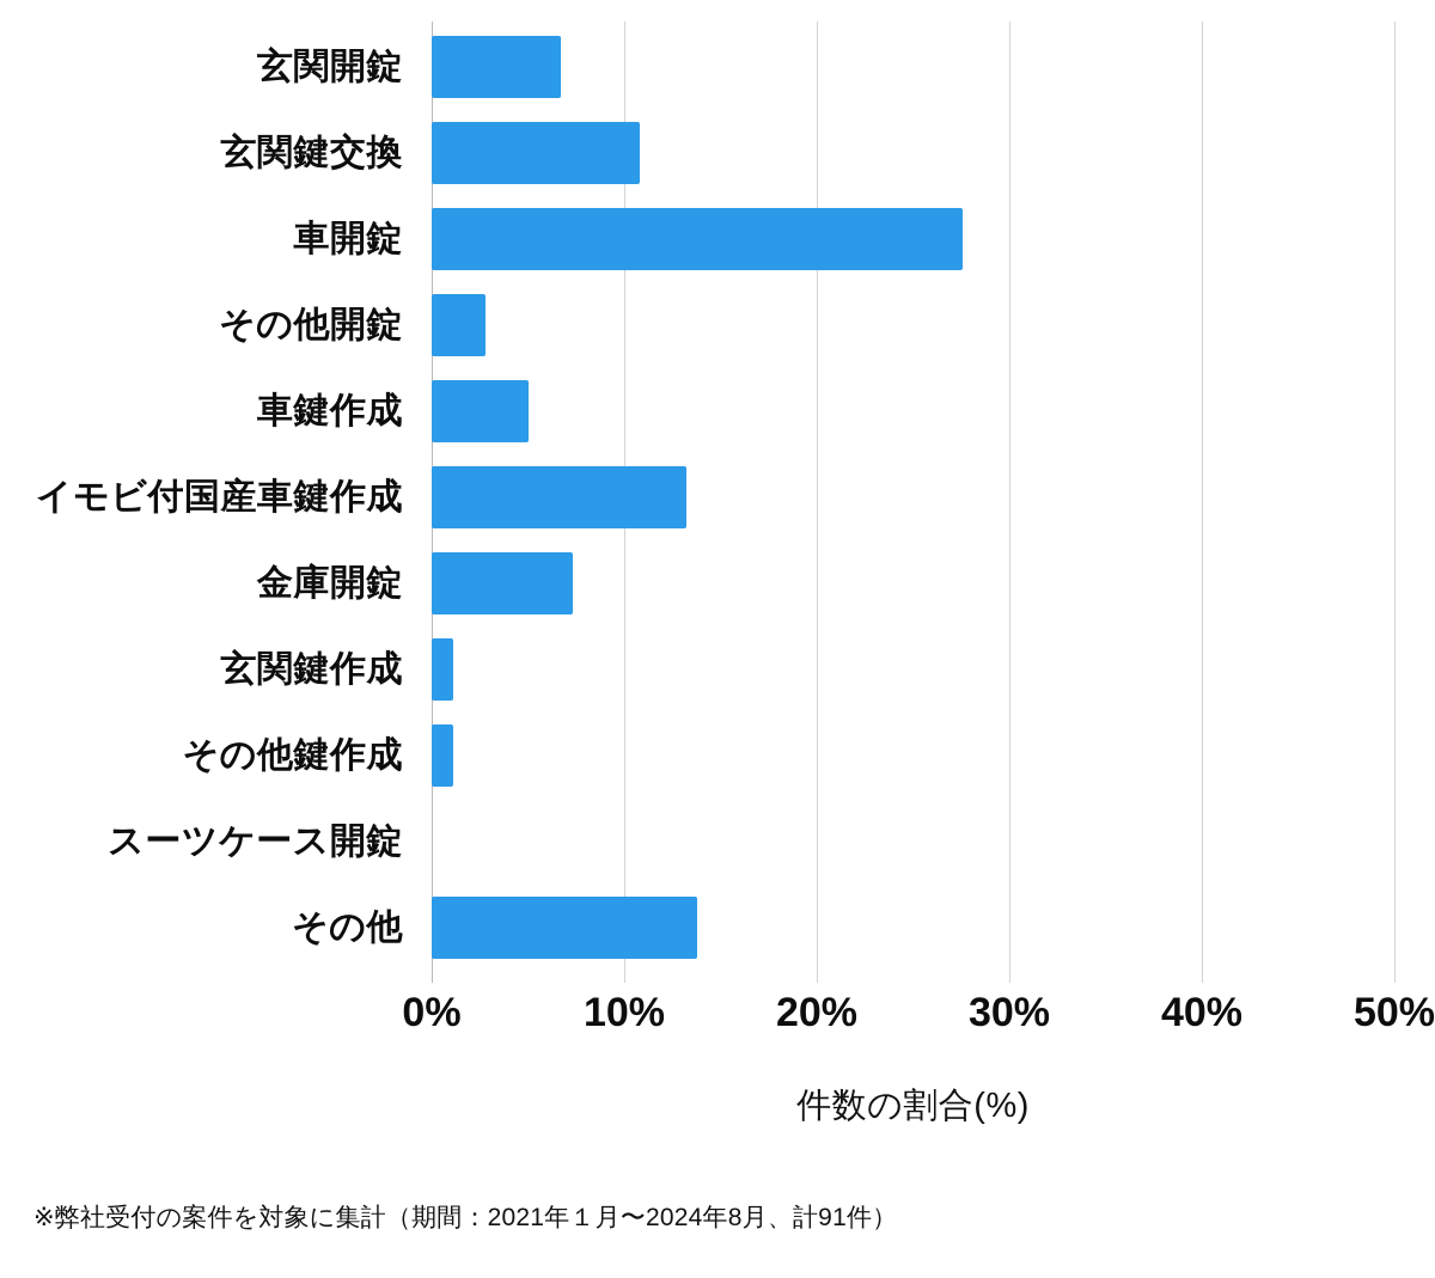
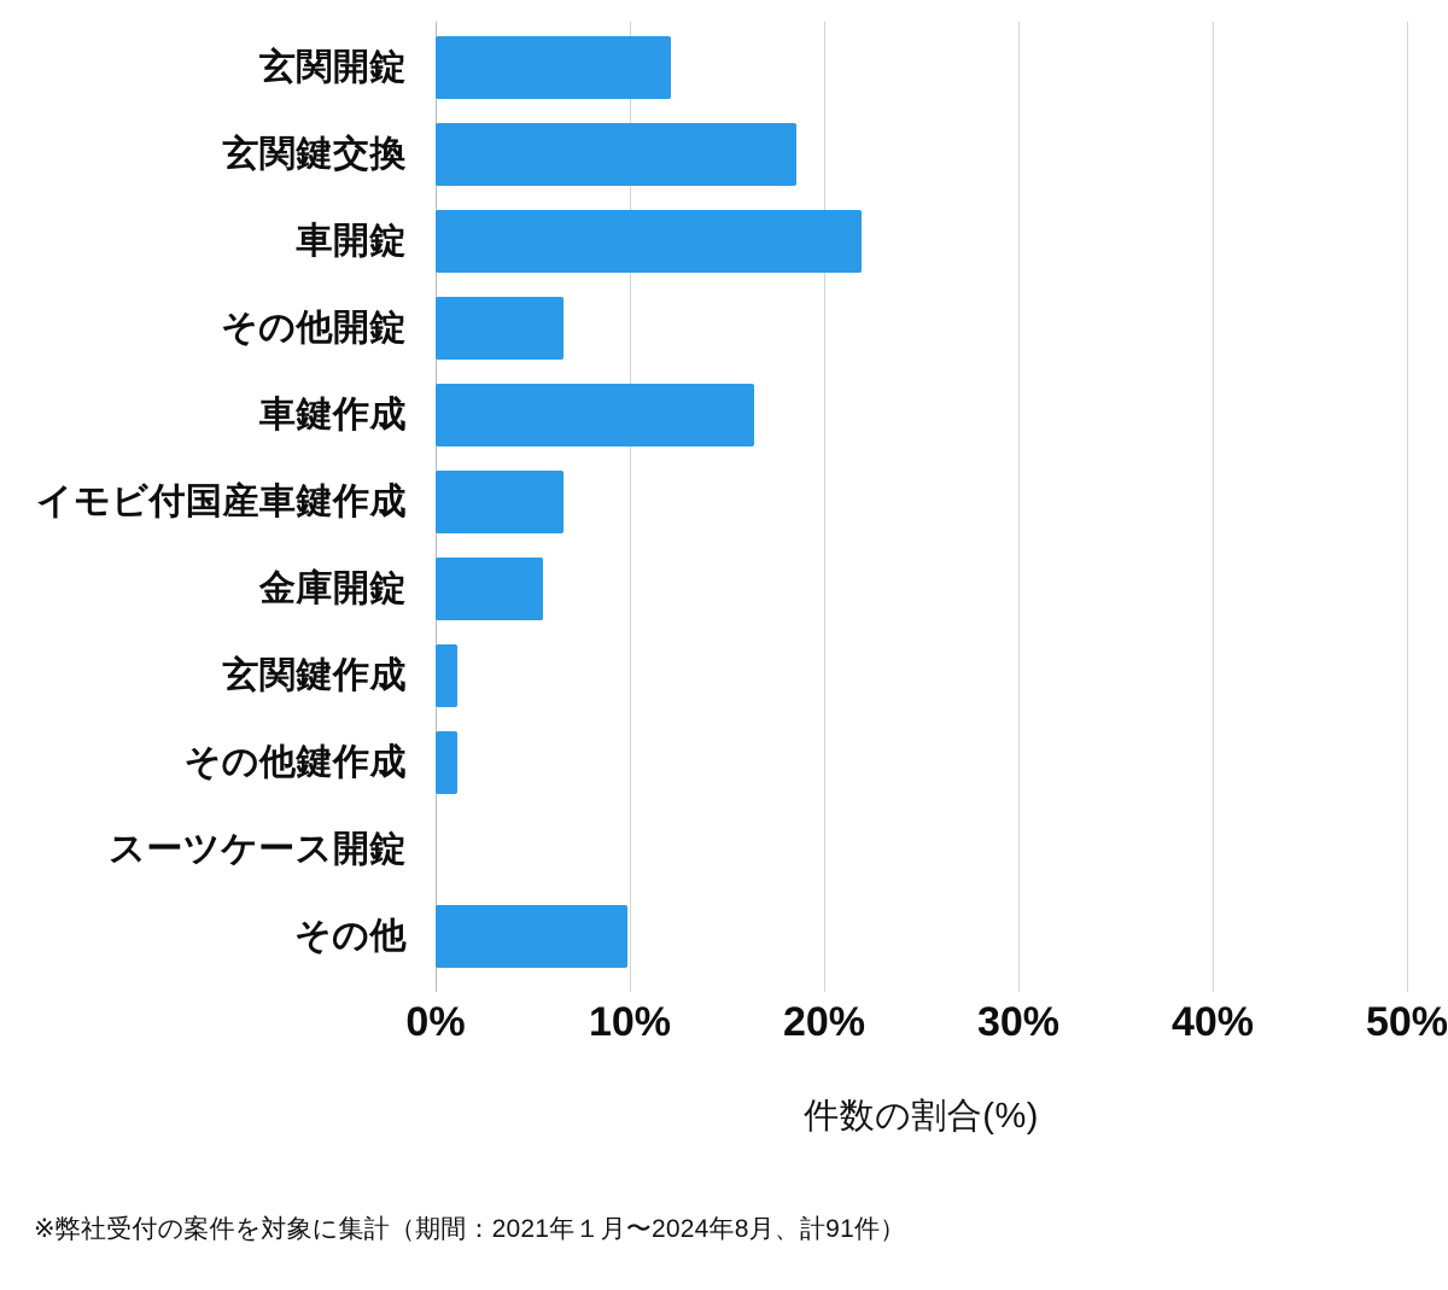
玄関開錠: 6.7% -> 12.1%
玄関鍵交換: 10.8% -> 18.6%
車開錠: 27.6% -> 21.9%
その他開錠: 2.8% -> 6.6%
車鍵作成: 5.0% -> 16.4%
イモビ付国産車鍵作成: 13.2% -> 6.6%
金庫開錠: 7.3% -> 5.5%
その他: 13.8% -> 9.9%
